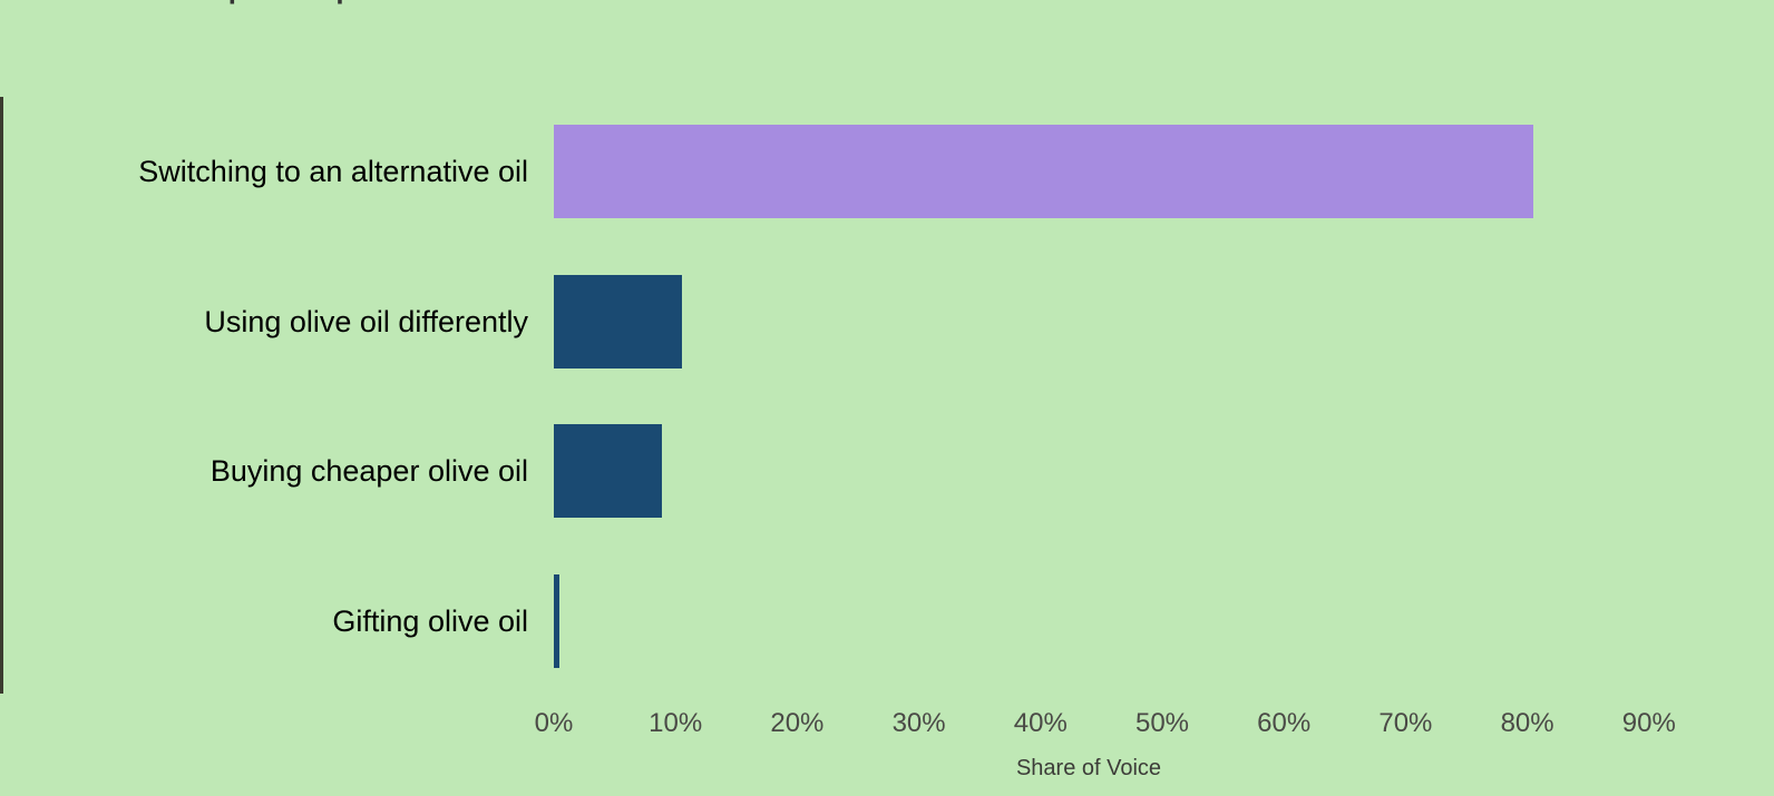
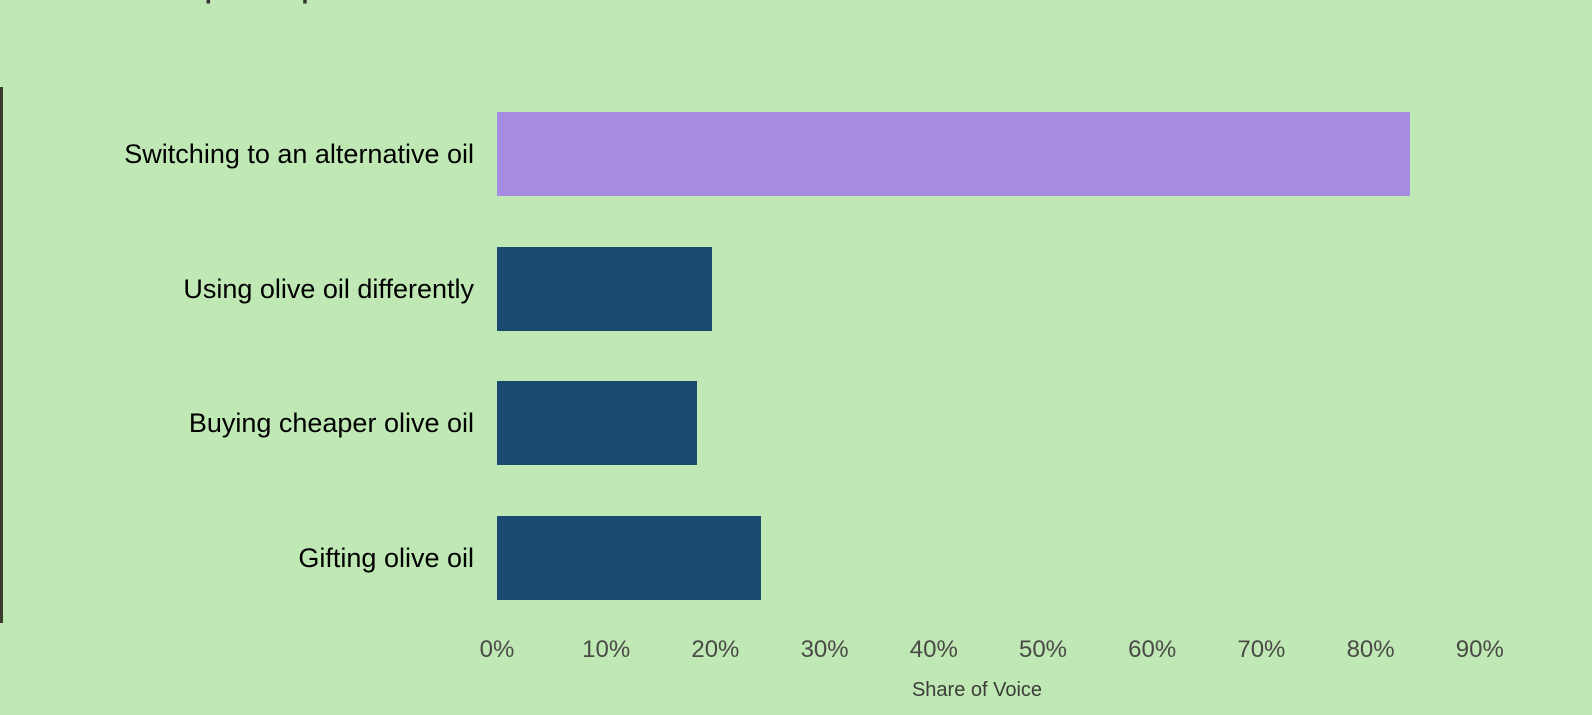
Switching to an alternative oil: 80.5% -> 83.6%
Using olive oil differently: 10.5% -> 19.7%
Buying cheaper olive oil: 8.9% -> 18.3%
Gifting olive oil: 0.5% -> 24.2%
